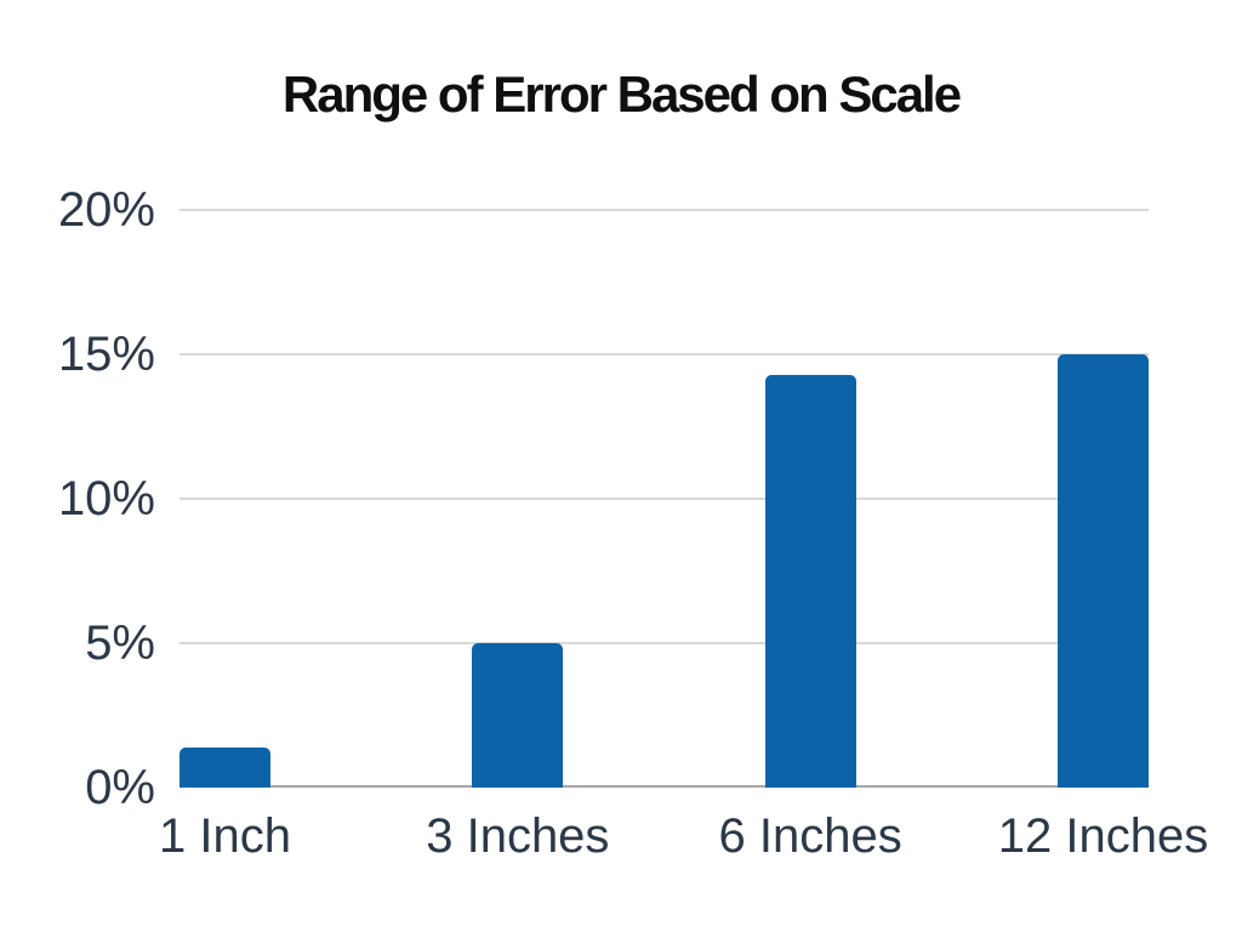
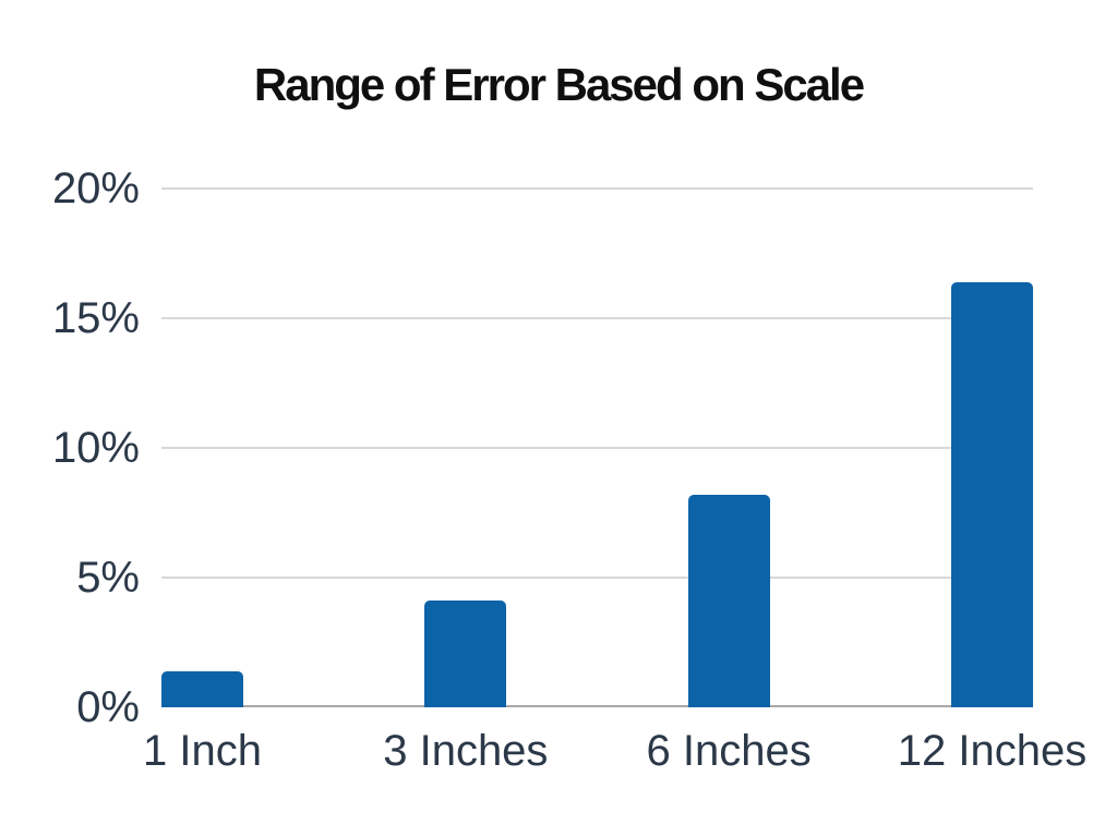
3 Inches: 5.0% -> 4.1%
6 Inches: 14.3% -> 8.2%
12 Inches: 15.0% -> 16.4%
